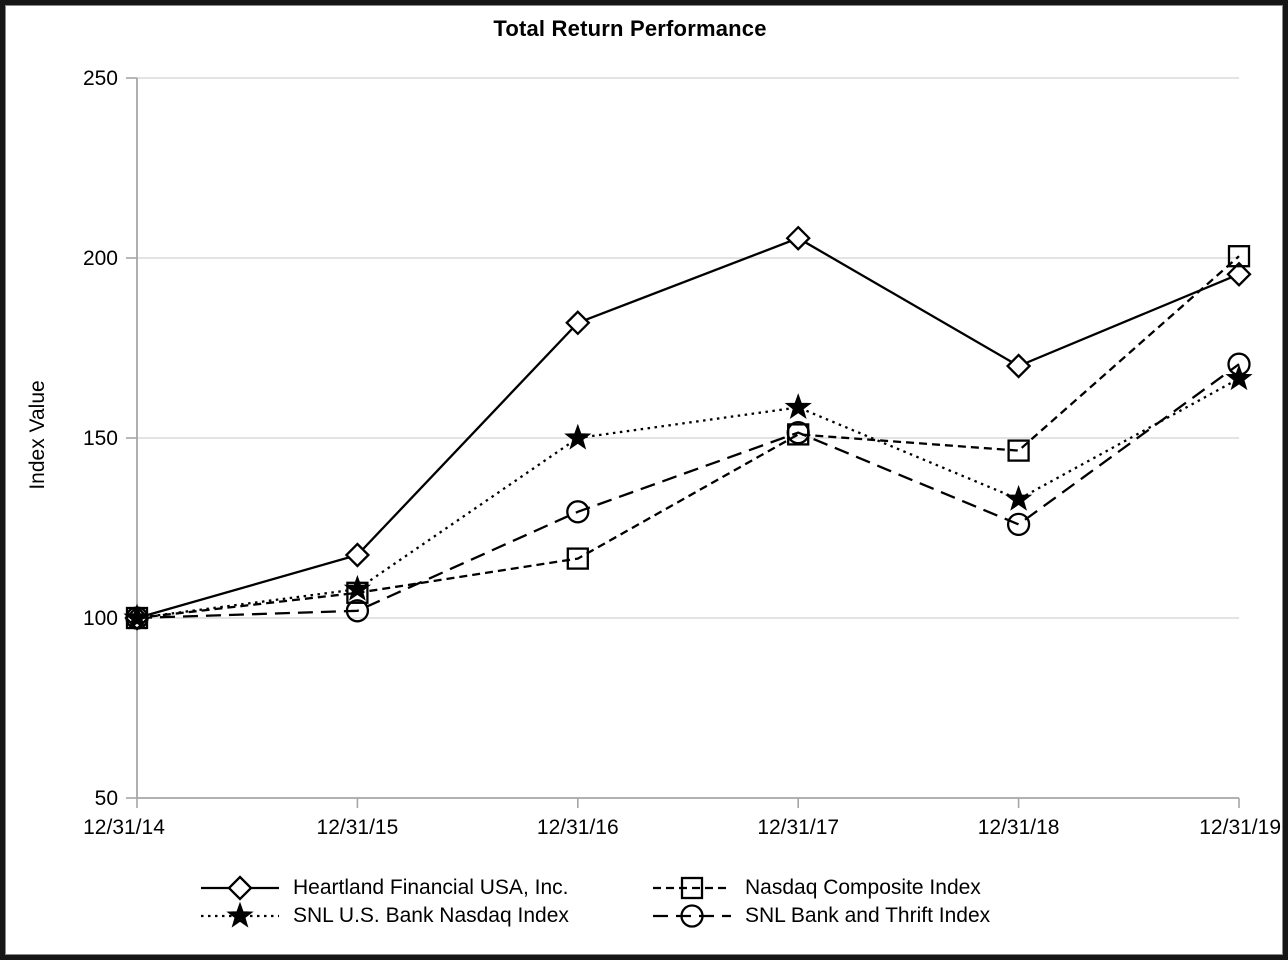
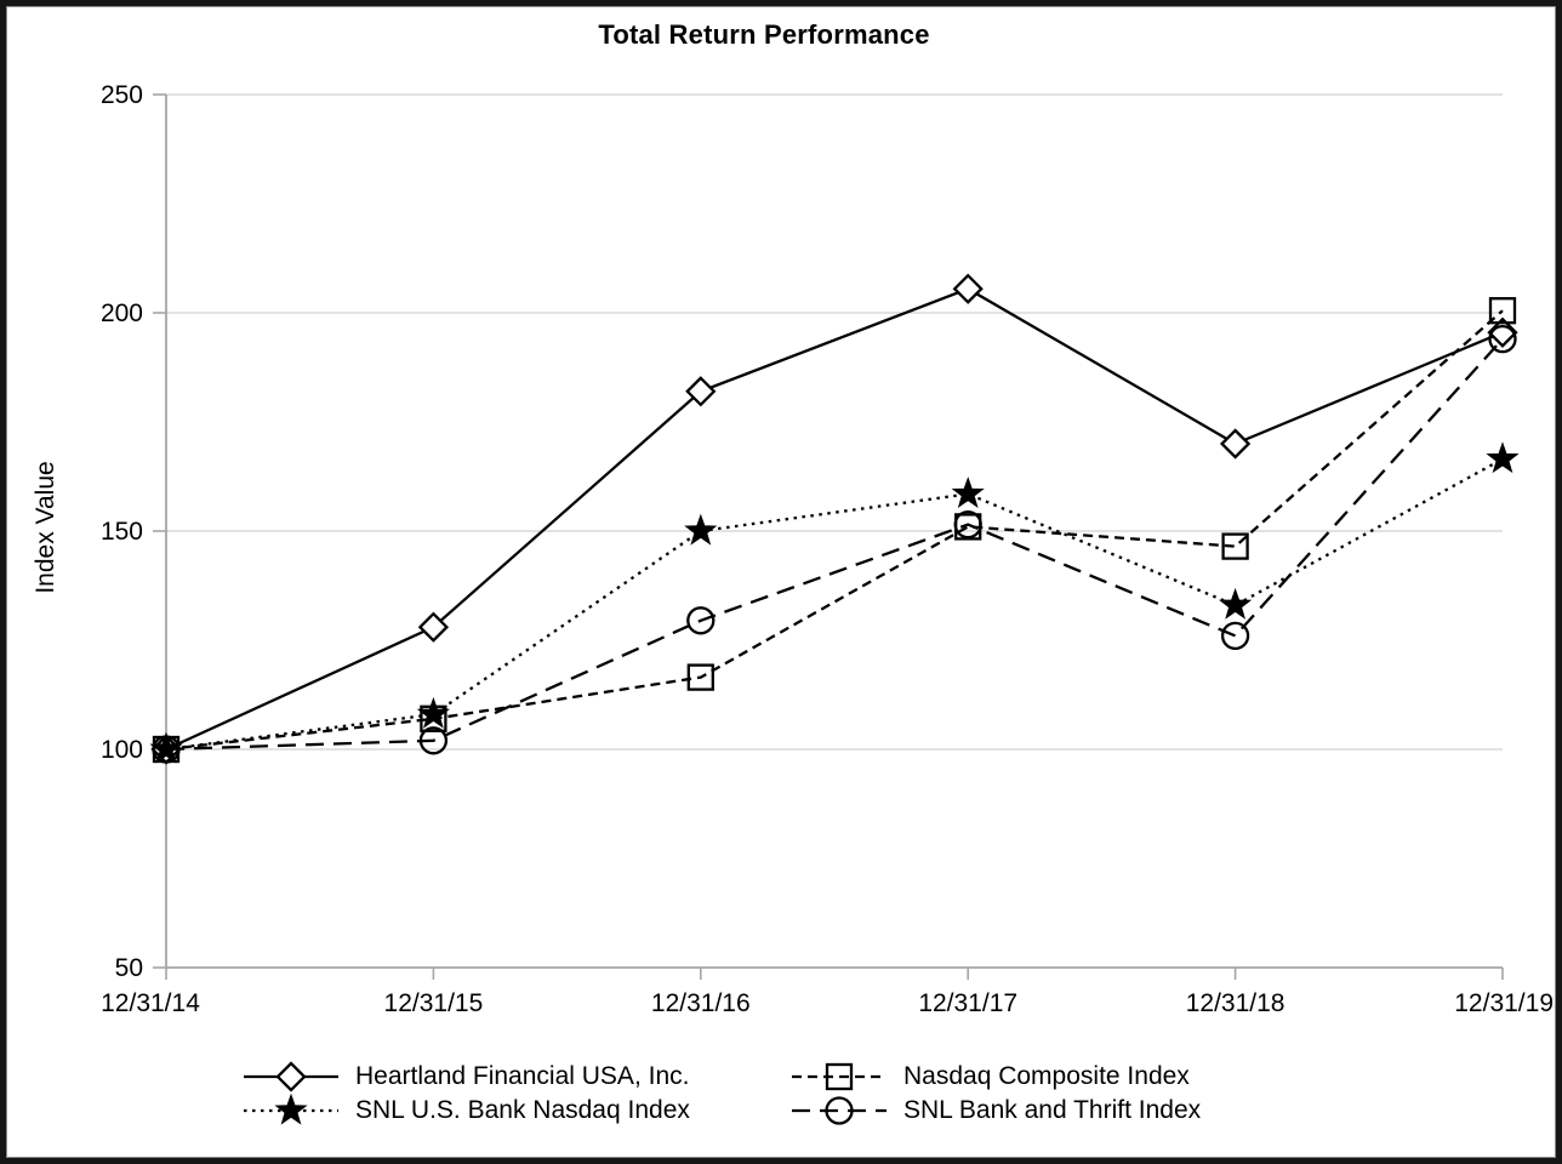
Heartland Financial USA, Inc./12/31/15: 118 -> 128
SNL Bank and Thrift Index/12/31/19: 170 -> 194
